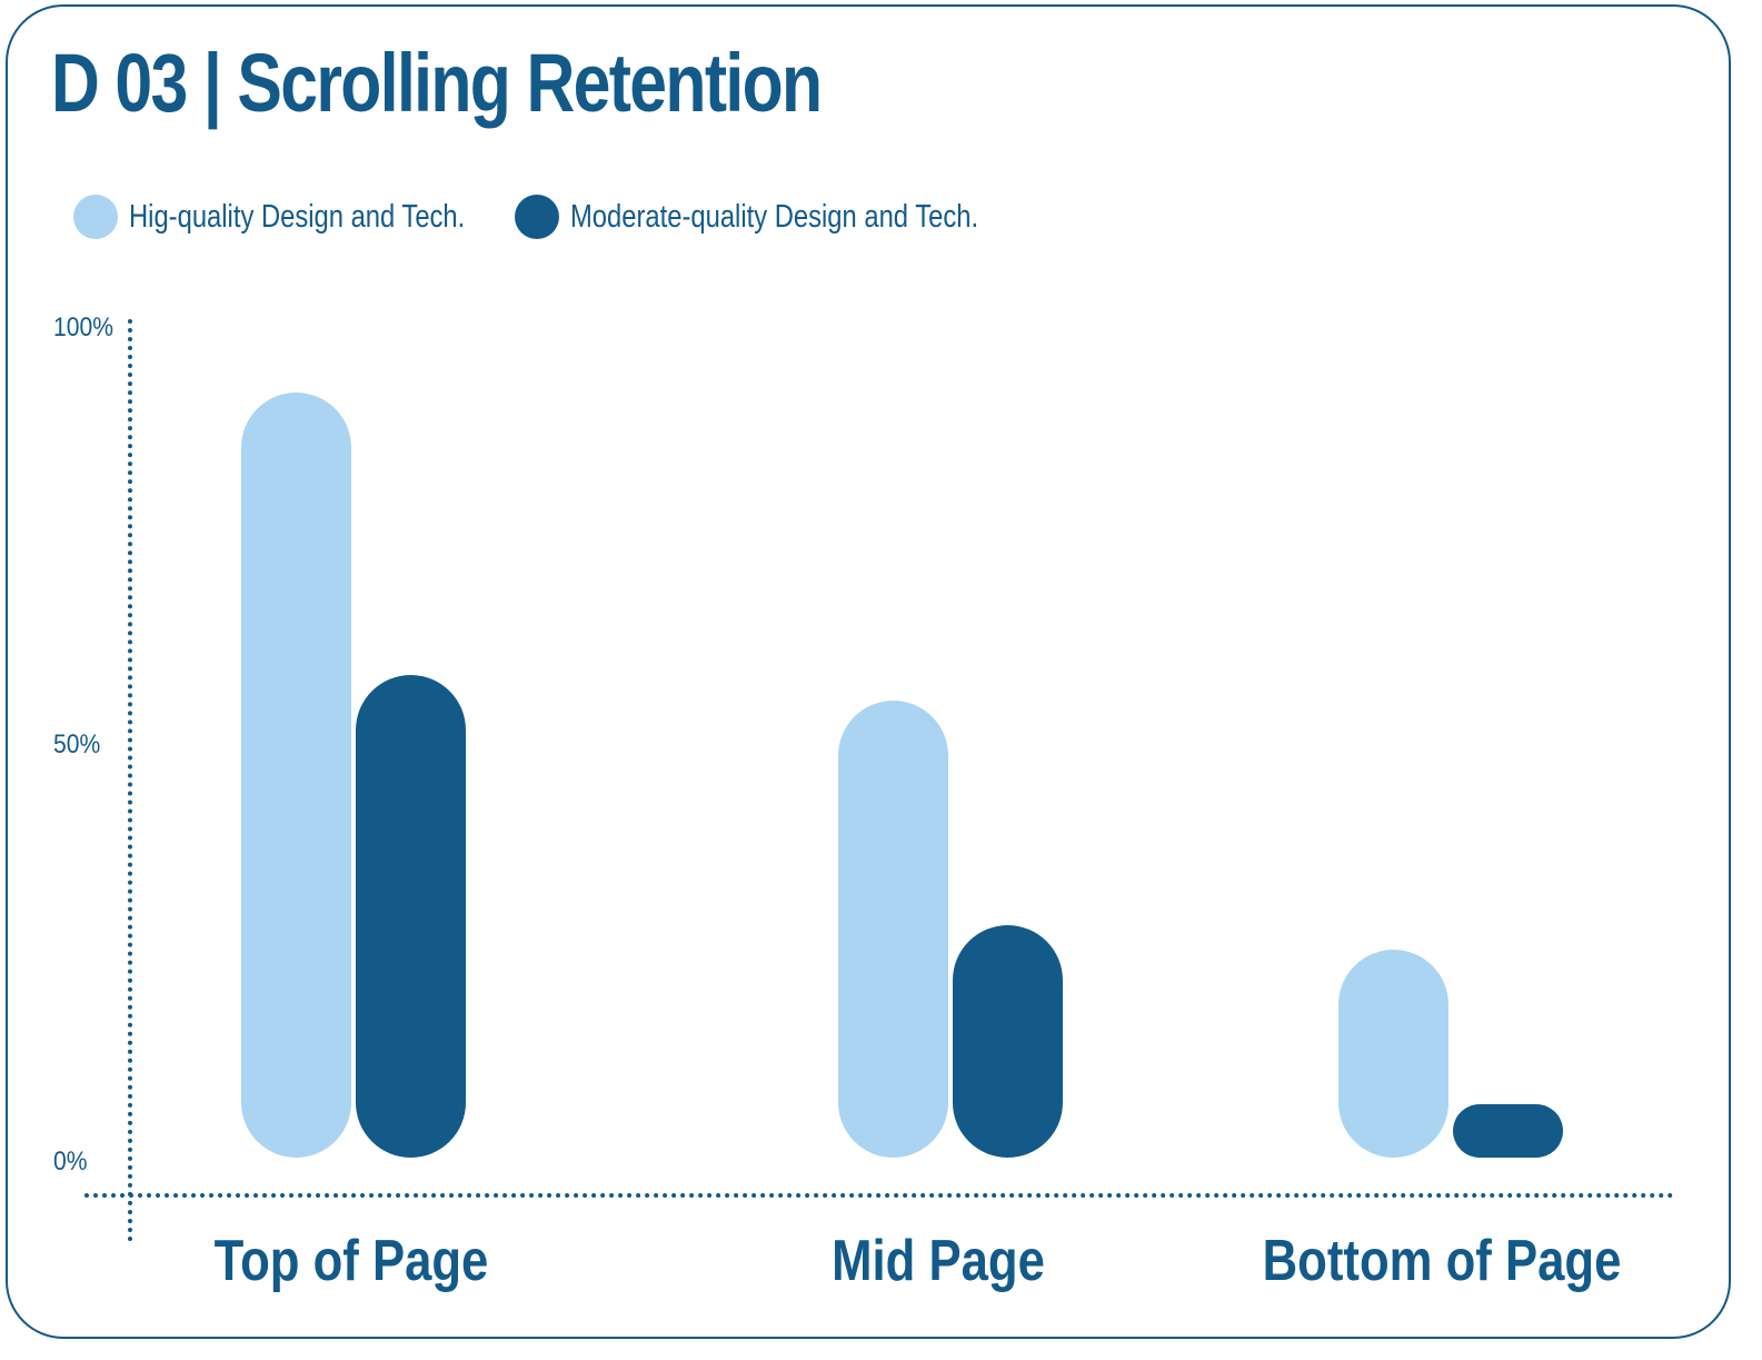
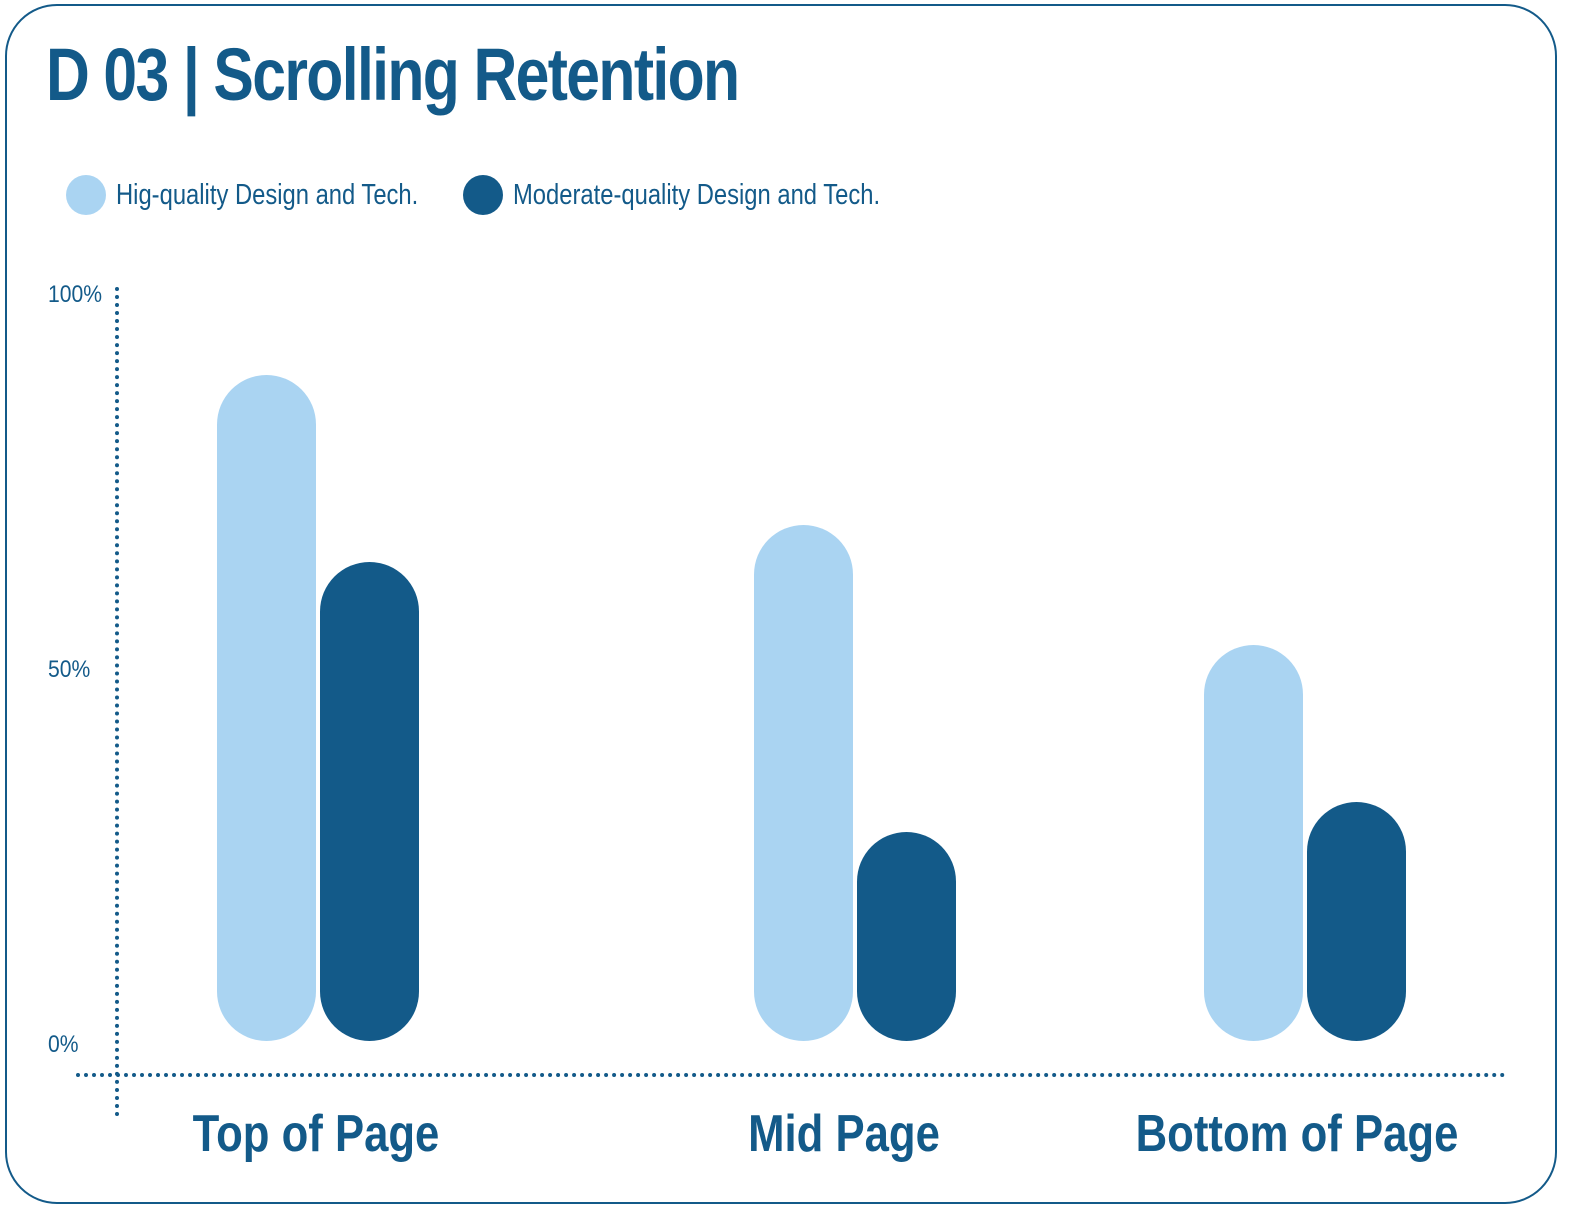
Hig-quality Design and Tech./Top of Page: 92% -> 89%
Moderate-quality Design and Tech./Top of Page: 58% -> 64%
Hig-quality Design and Tech./Mid Page: 55% -> 69%
Hig-quality Design and Tech./Bottom of Page: 25% -> 53%
Moderate-quality Design and Tech./Bottom of Page: 6% -> 32%
